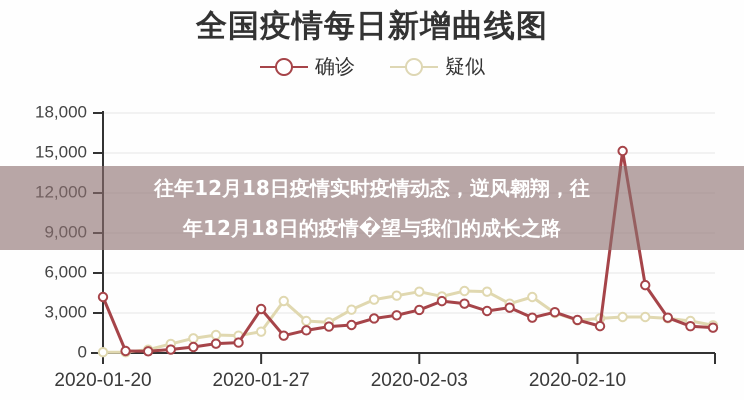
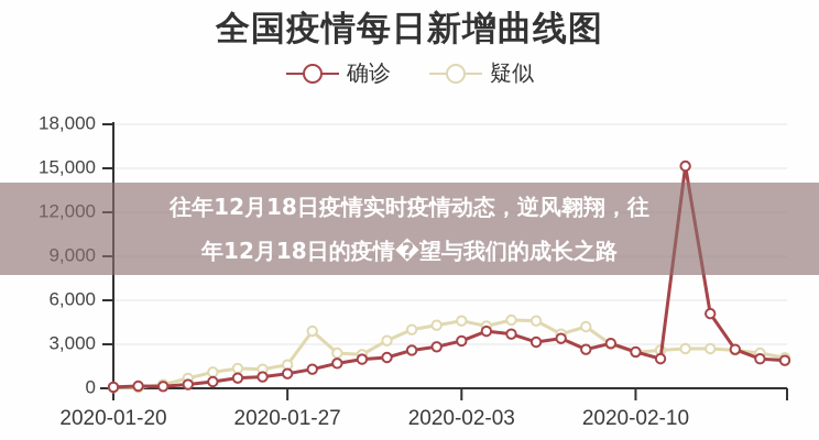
确诊/2020-01-20: 4200 -> 100
确诊/2020-01-27: 3300 -> 1000
